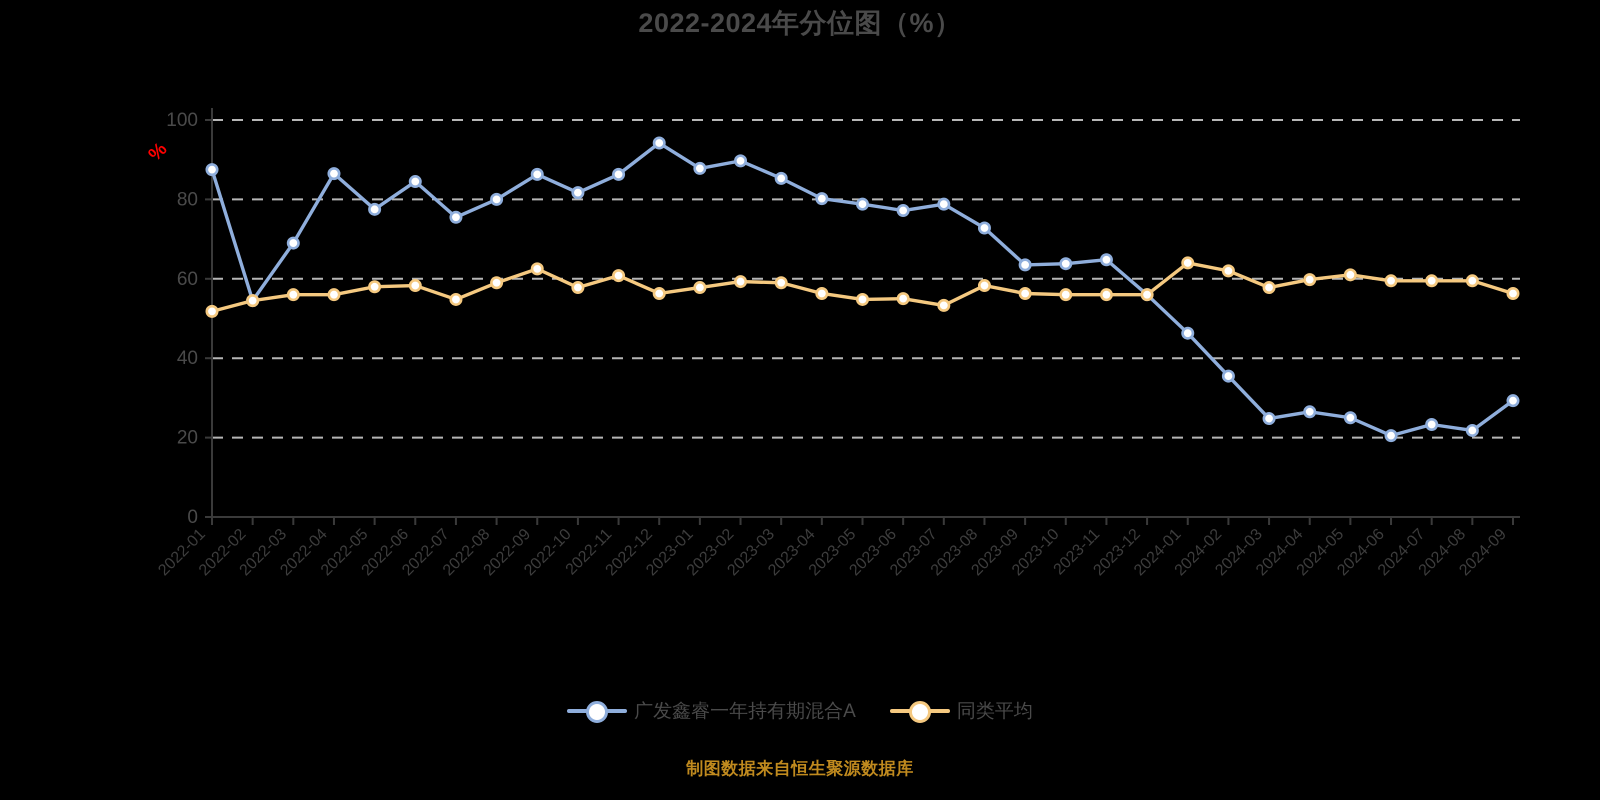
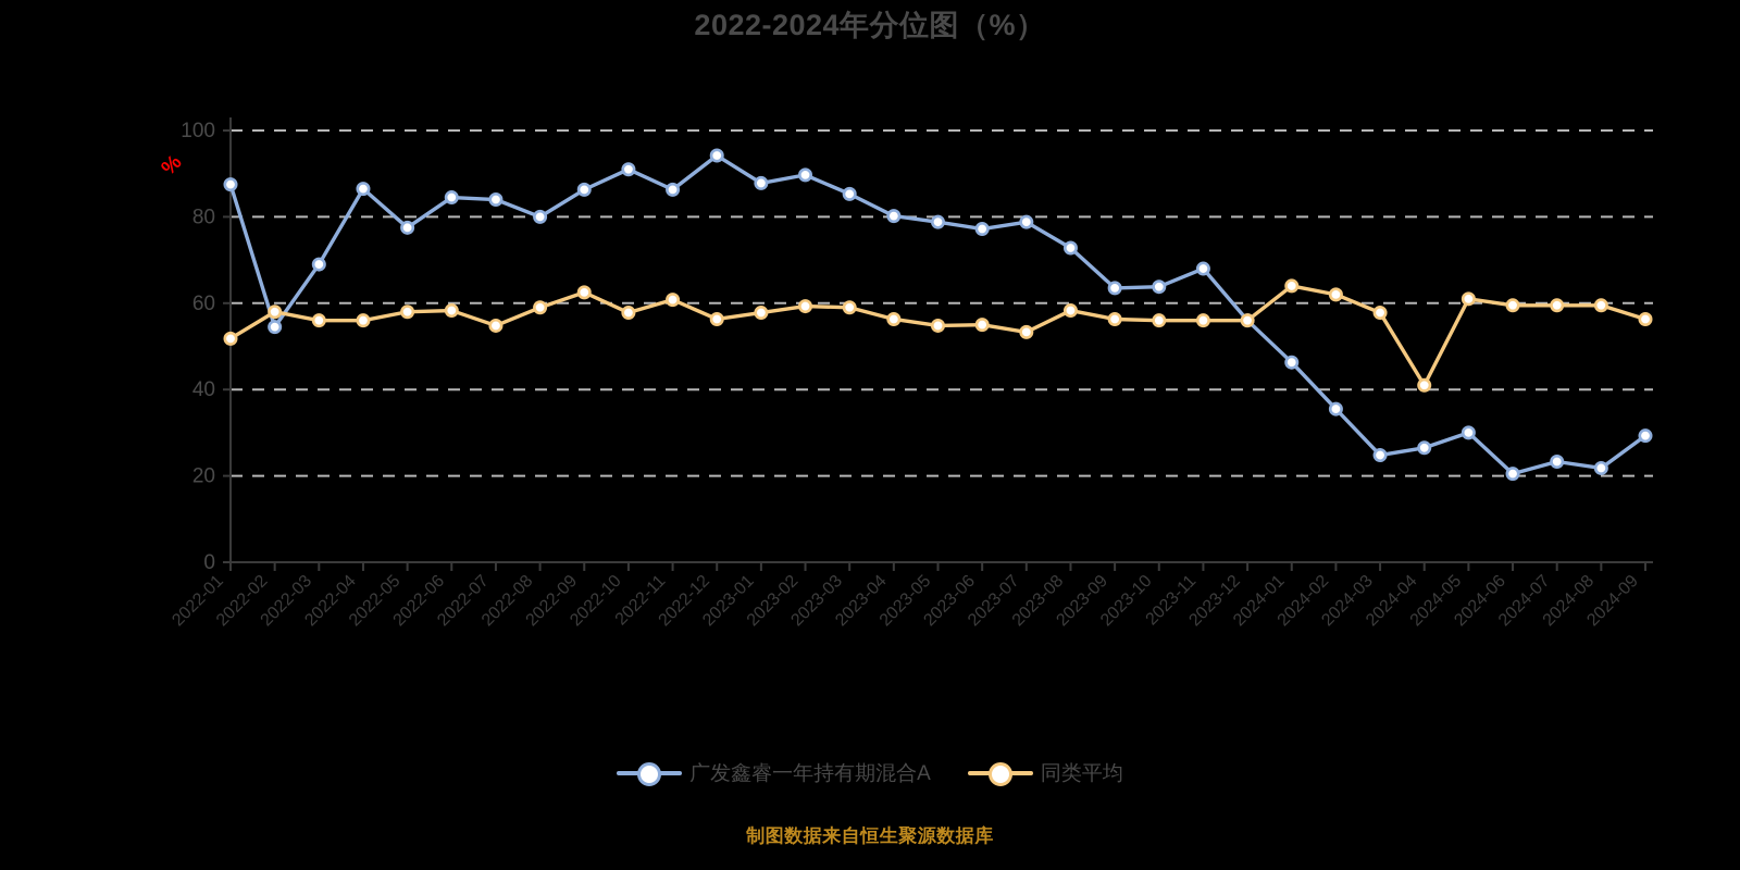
同类平均/2022-02: 54 -> 58
广发鑫睿一年持有期混合A/2022-07: 76 -> 84
广发鑫睿一年持有期混合A/2022-10: 82 -> 91
广发鑫睿一年持有期混合A/2023-11: 65 -> 68
同类平均/2024-04: 60 -> 41
广发鑫睿一年持有期混合A/2024-05: 25 -> 30
